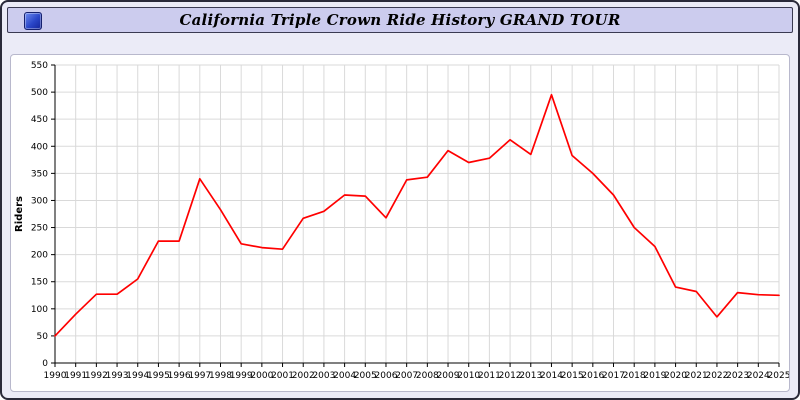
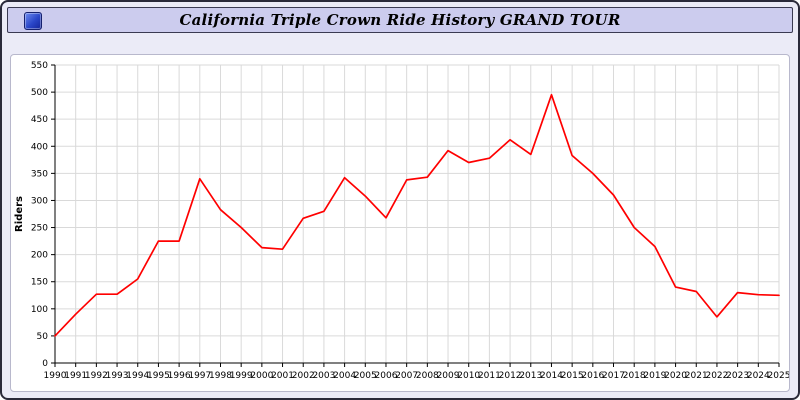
1999: 220 -> 250
2004: 310 -> 340
